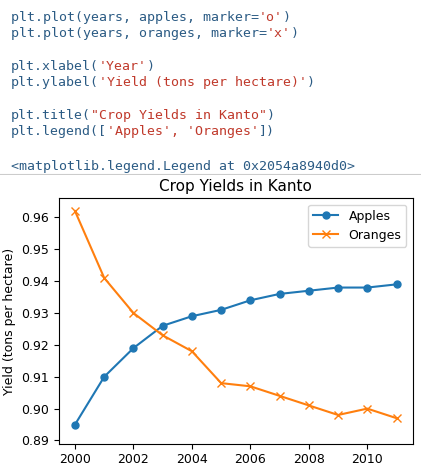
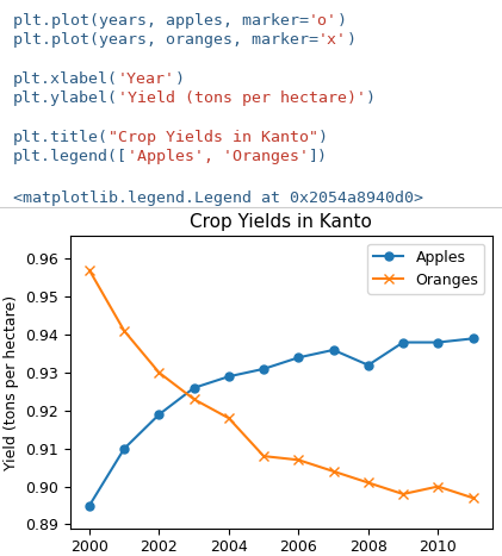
Oranges/2000: 0.962 -> 0.957
Apples/2008: 0.937 -> 0.932
